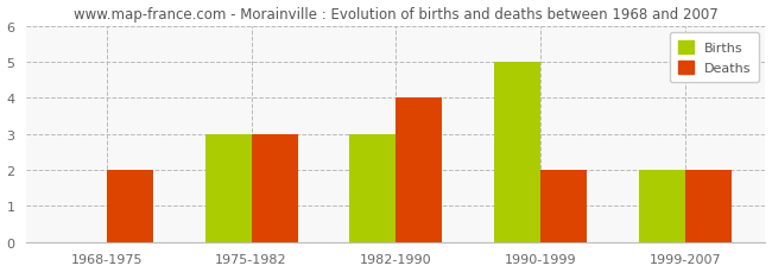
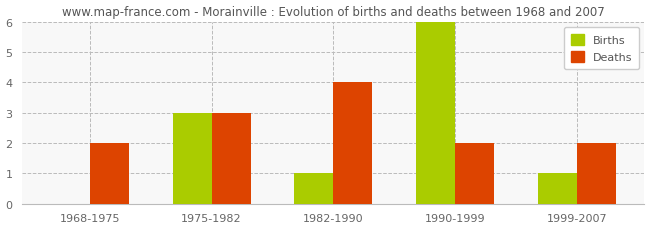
Births/1982-1990: 3 -> 1
Births/1990-1999: 5 -> 6
Births/1999-2007: 2 -> 1
